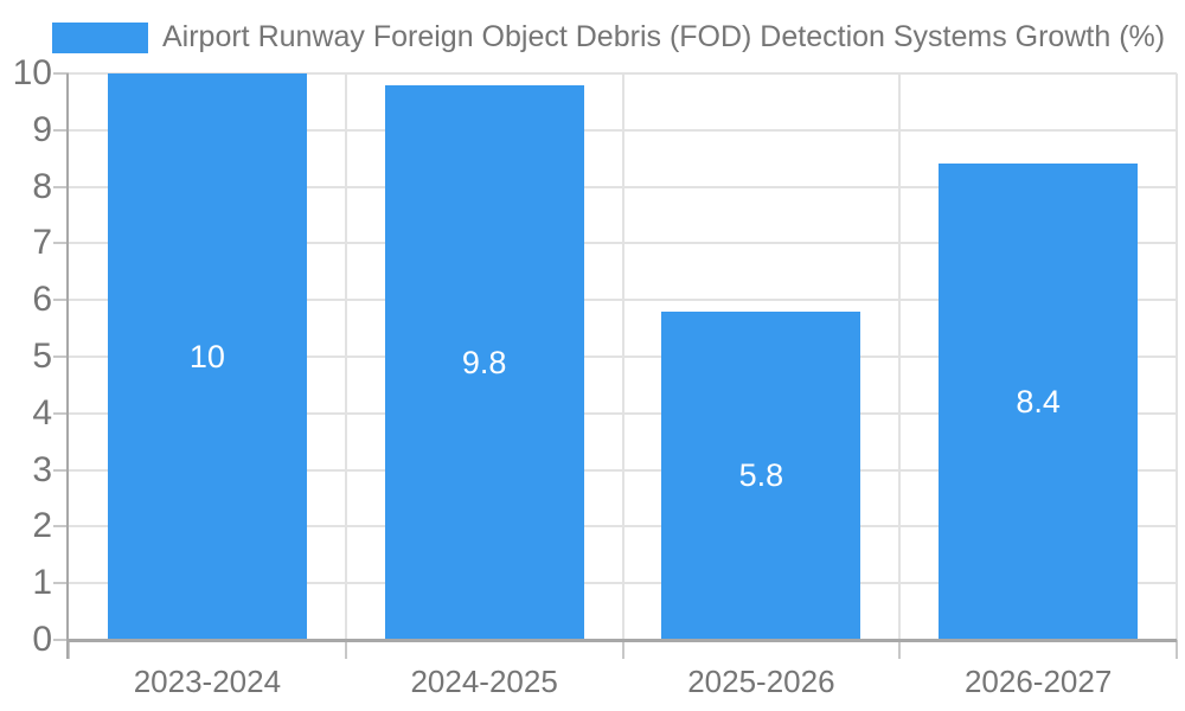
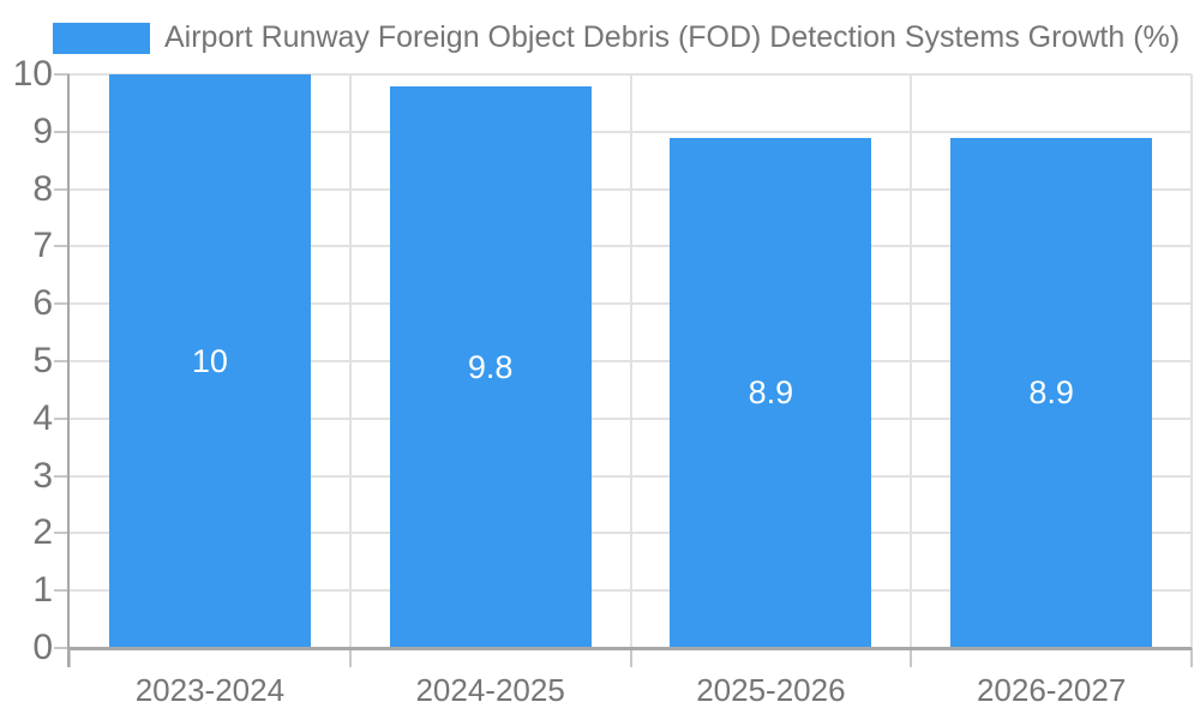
2025-2026: 5.8 -> 8.9
2026-2027: 8.4 -> 8.9
